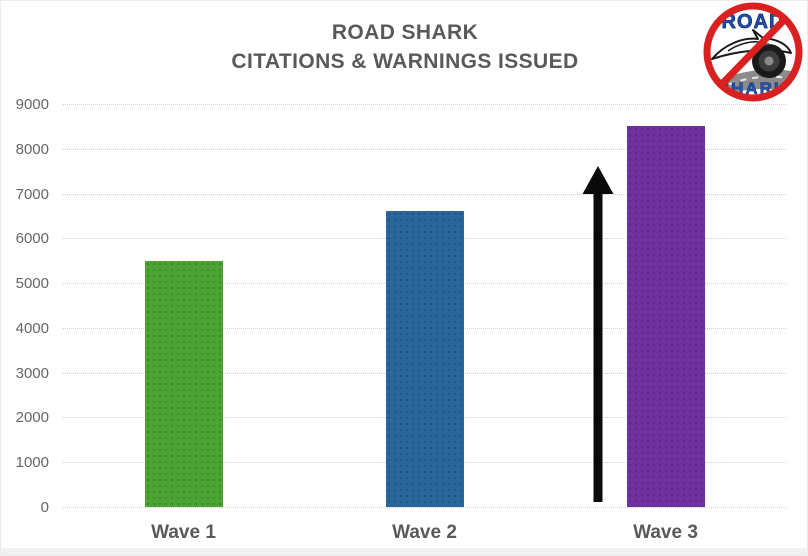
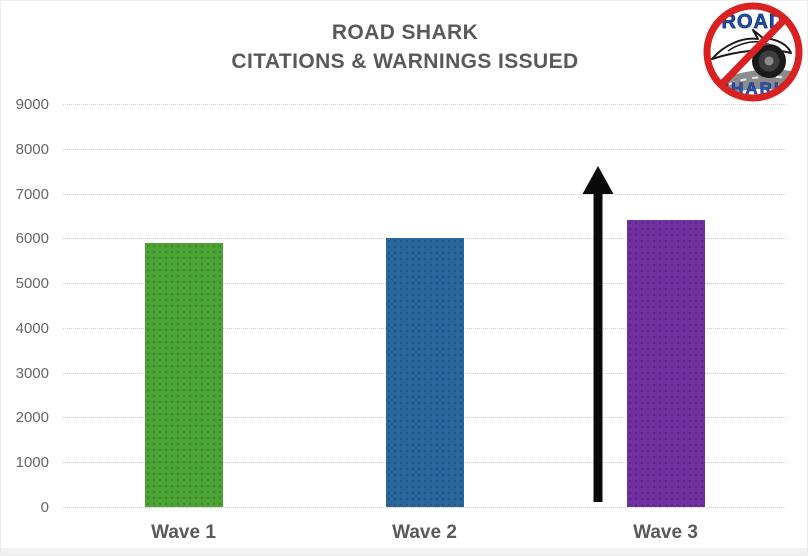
Wave 1: 5500 -> 5900
Wave 2: 6600 -> 6000
Wave 3: 8500 -> 6400
